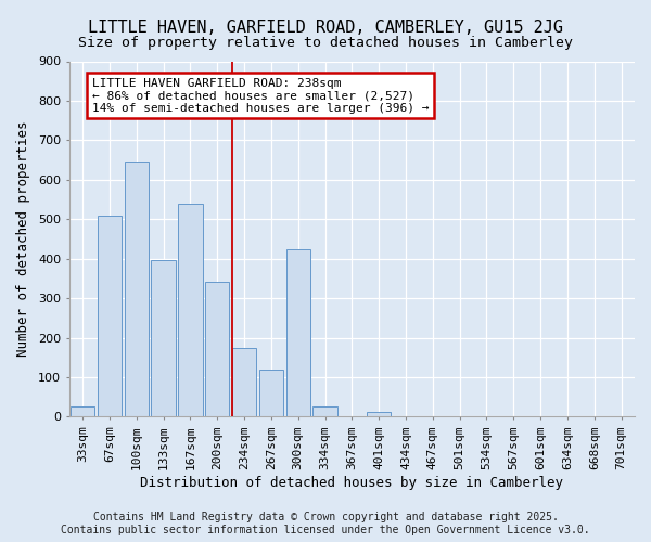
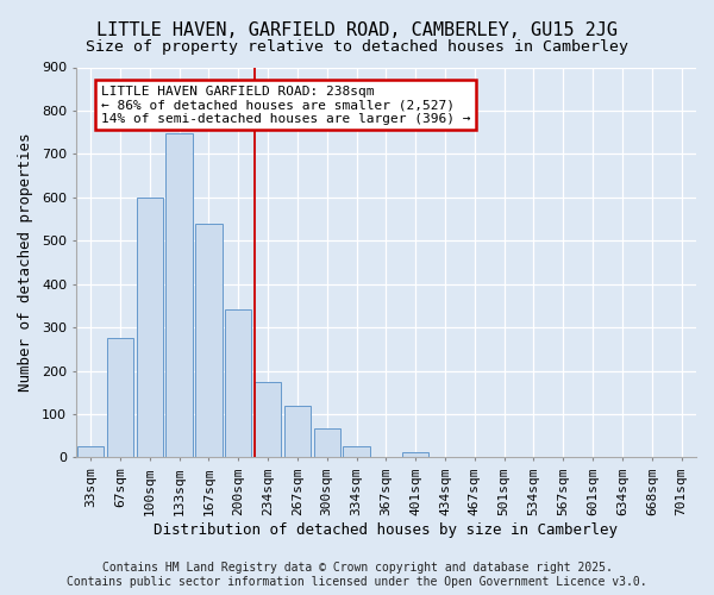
67sqm: 510 -> 275
100sqm: 645 -> 600
133sqm: 395 -> 748
300sqm: 425 -> 68
